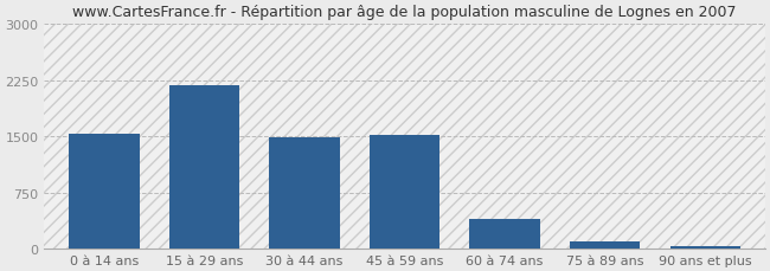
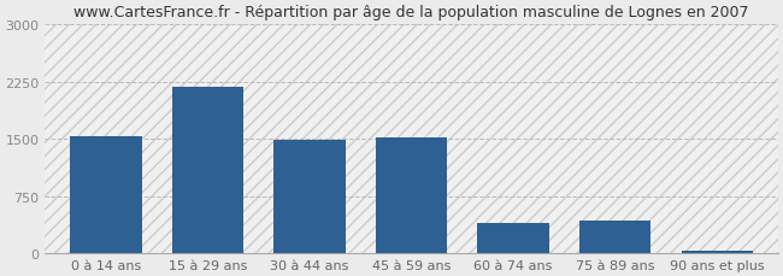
75 à 89 ans: 90 -> 420
